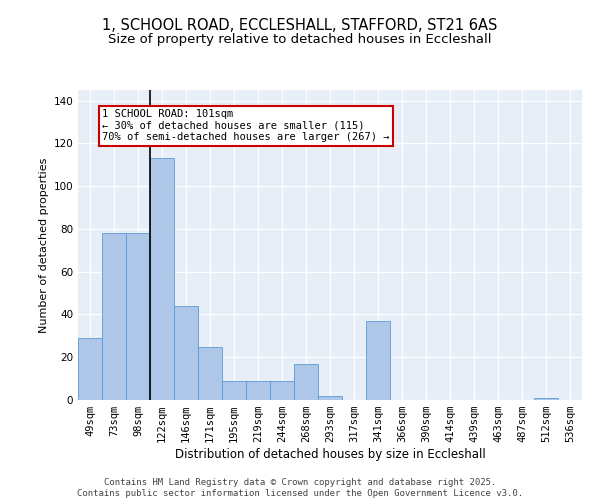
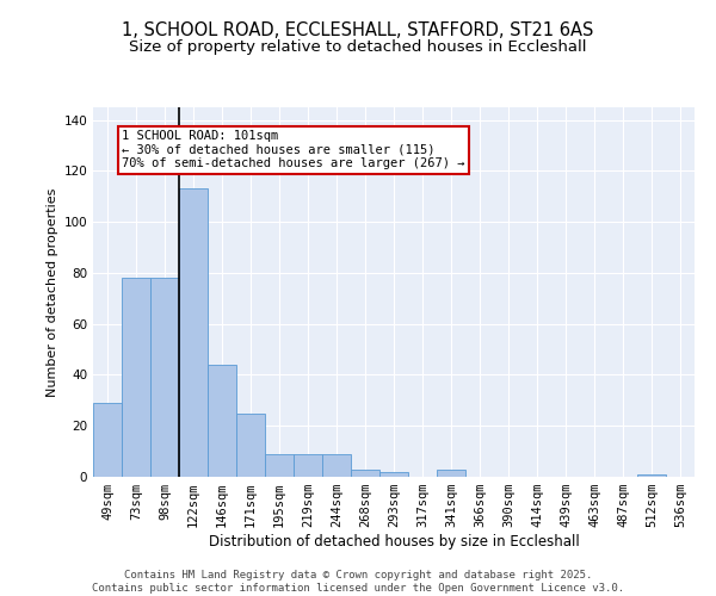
268sqm: 17 -> 3
341sqm: 37 -> 3
